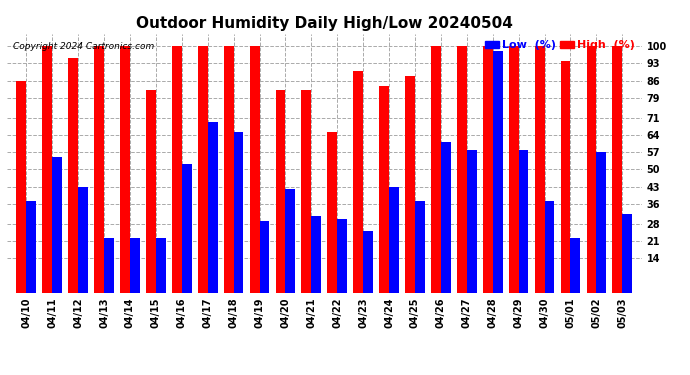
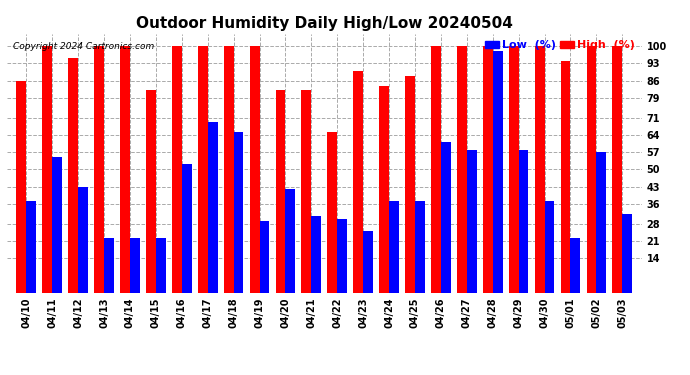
Low (%)/04/24: 43 -> 37
